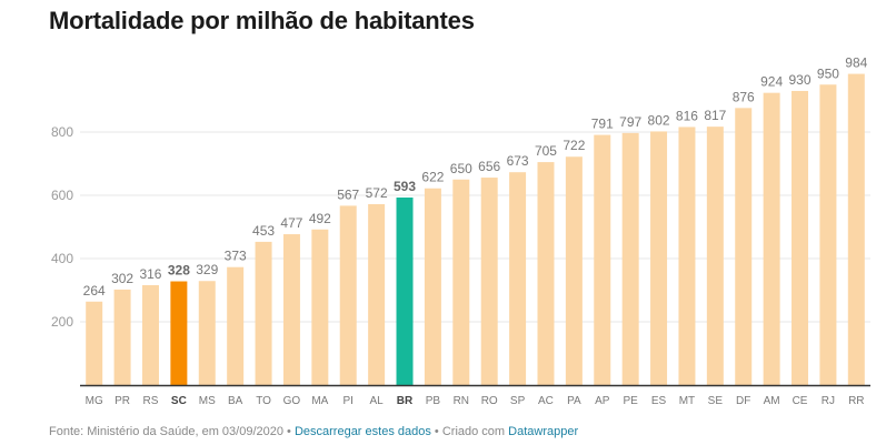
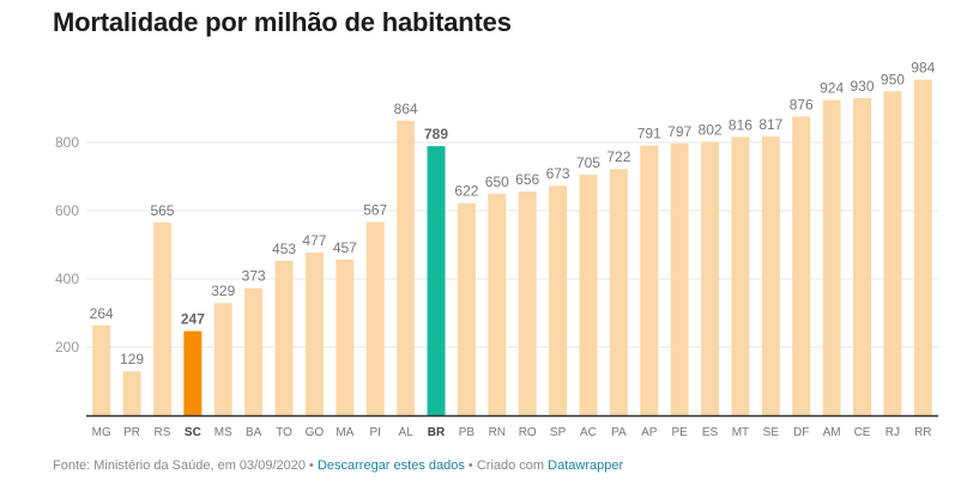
PR: 302 -> 129
RS: 316 -> 565
SC: 328 -> 247
MA: 492 -> 457
AL: 572 -> 864
BR: 593 -> 789
